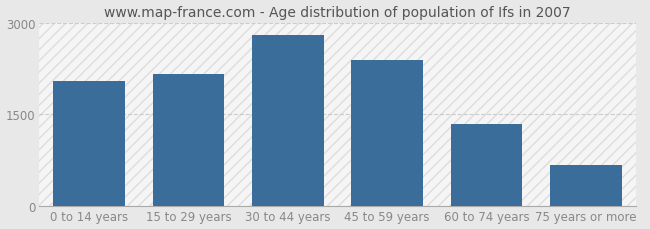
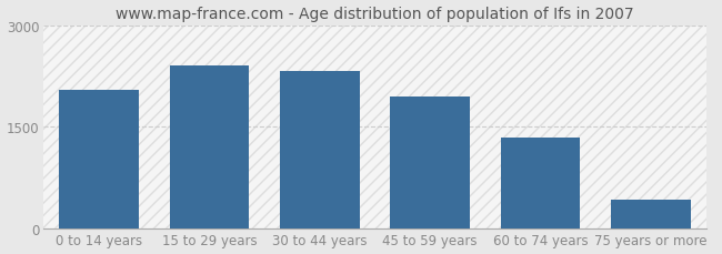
15 to 29 years: 2160 -> 2400
30 to 44 years: 2800 -> 2320
45 to 59 years: 2380 -> 1950
75 years or more: 680 -> 430
